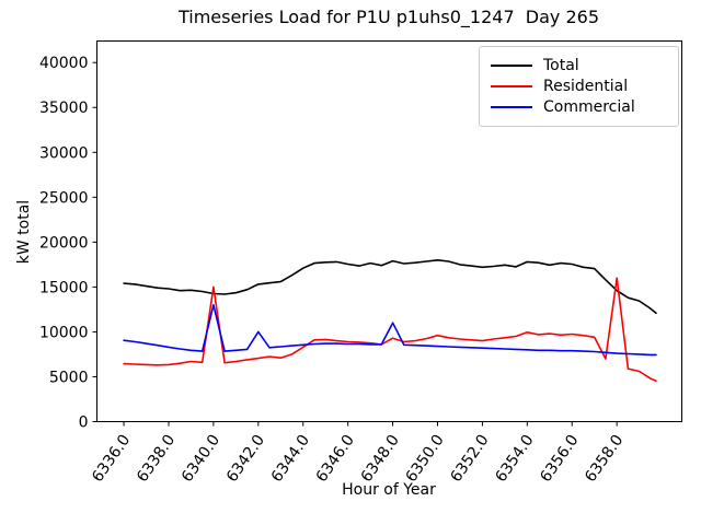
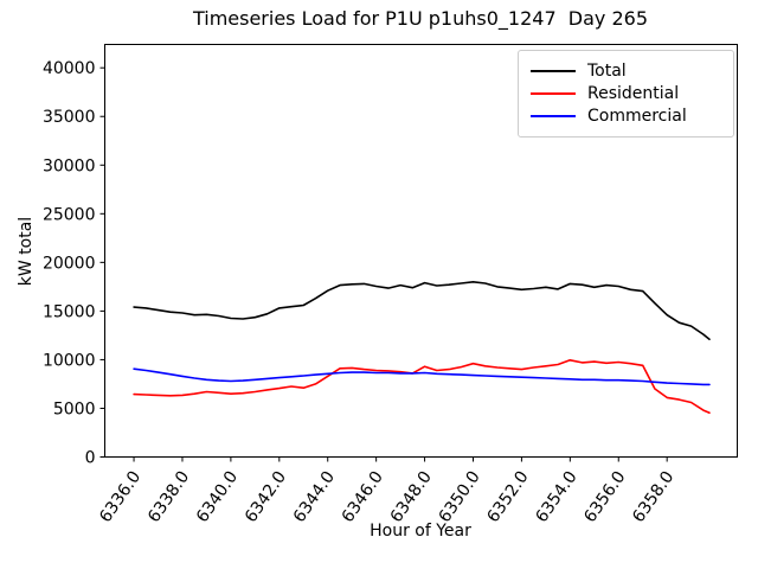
Residential/6340.0: 15000 -> 6000
Commercial/6340.0: 13000 -> 8000
Commercial/6342.0: 10000 -> 8000
Commercial/6348.0: 11000 -> 9000
Residential/6358.0: 16000 -> 6000
